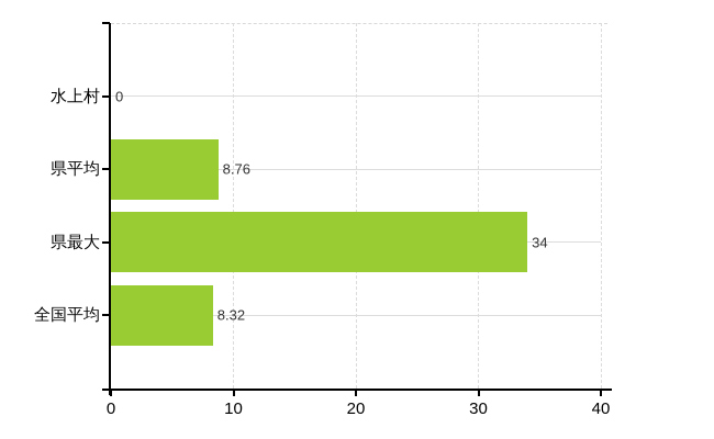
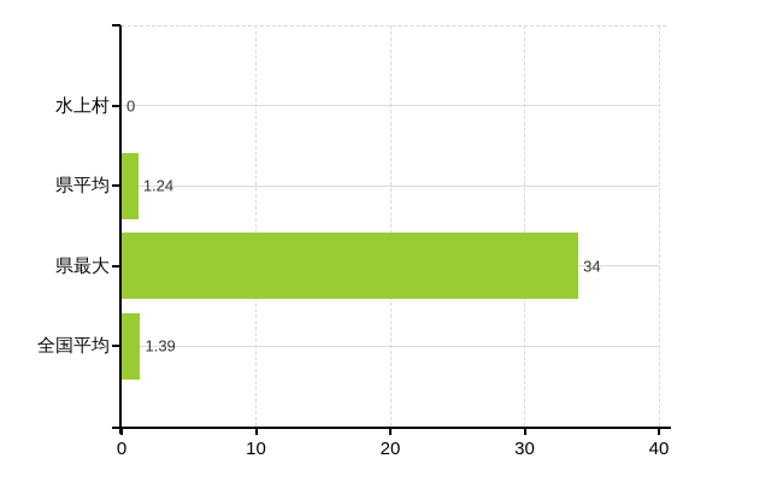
県平均: 8.76 -> 1.24
全国平均: 8.32 -> 1.39
